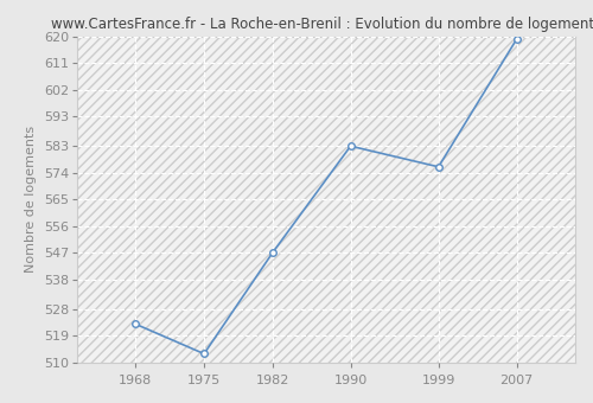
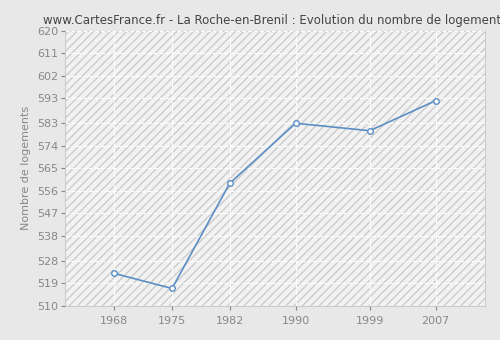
1975: 513 -> 517
1982: 547 -> 559
1999: 576 -> 580
2007: 619 -> 592
